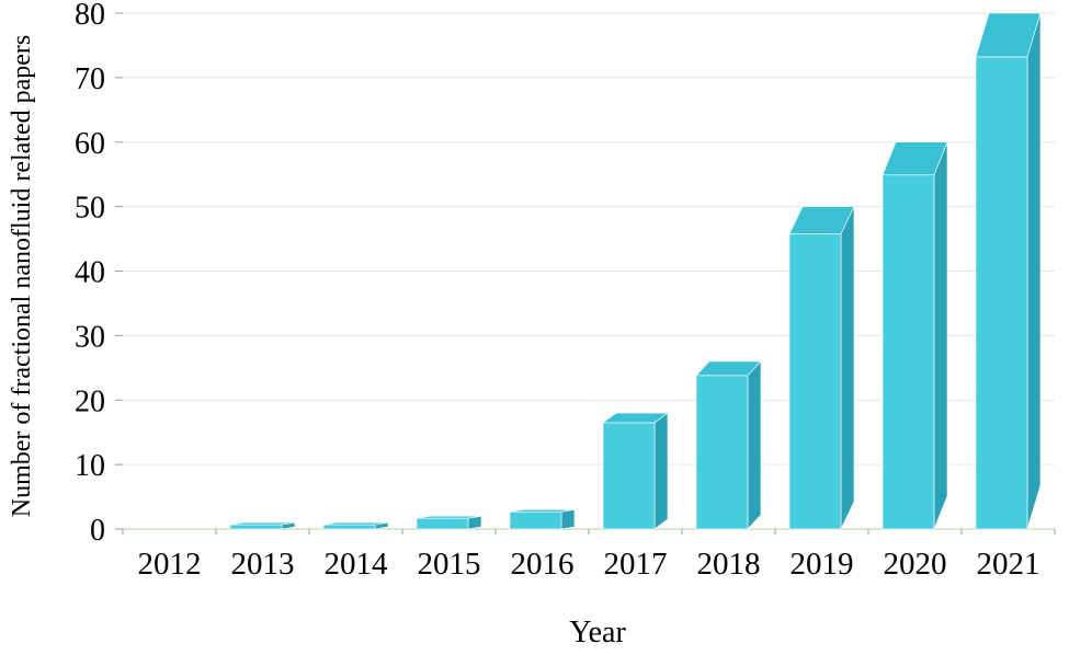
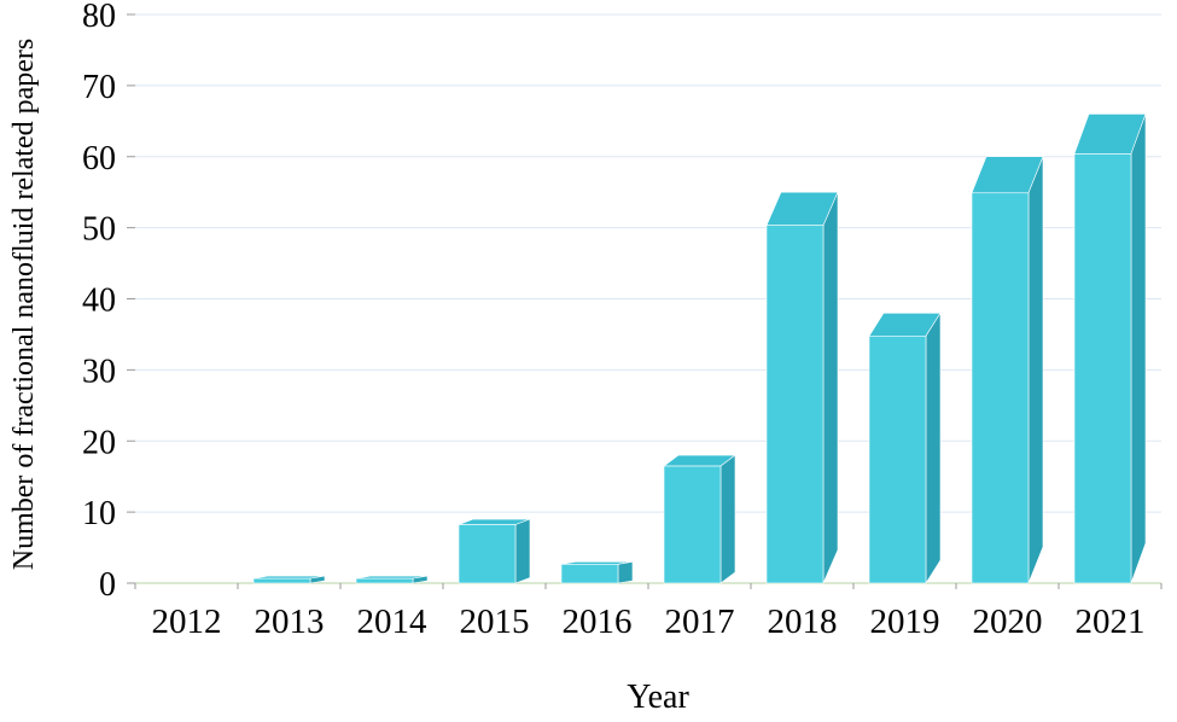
2015: 2 -> 9
2018: 26 -> 55
2019: 50 -> 38
2021: 80 -> 66
